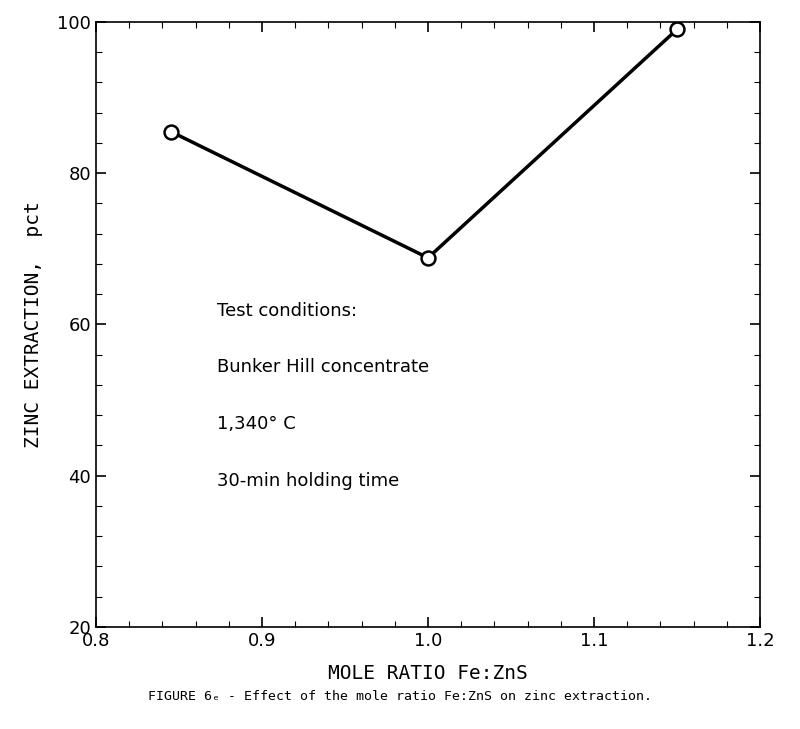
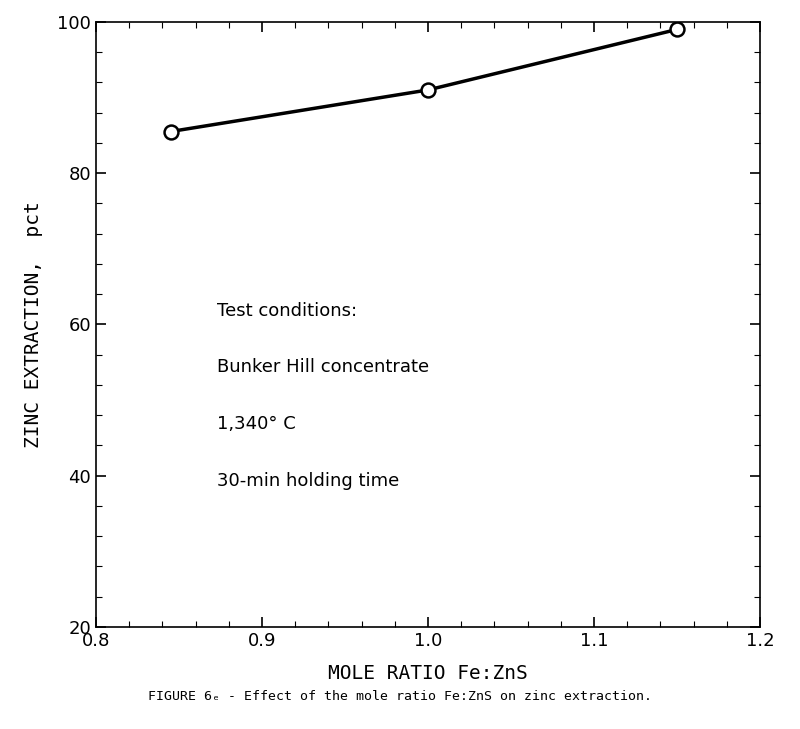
1.0: 68.8 -> 91.0
